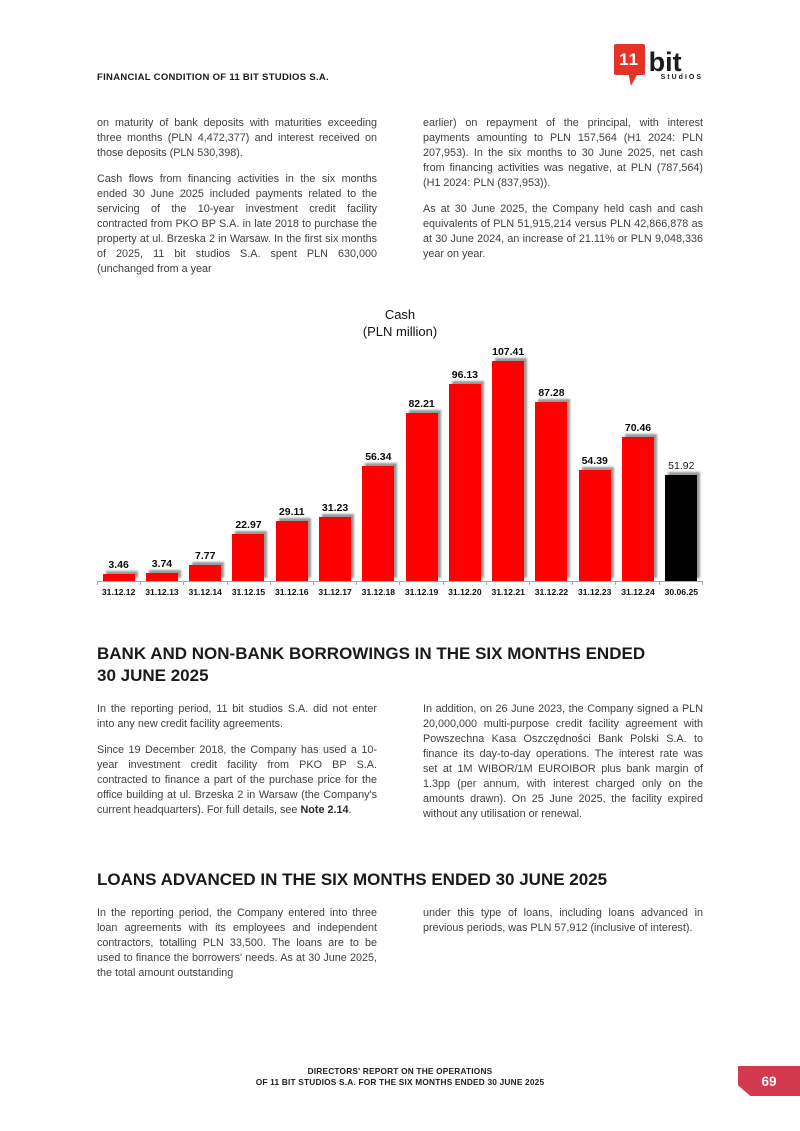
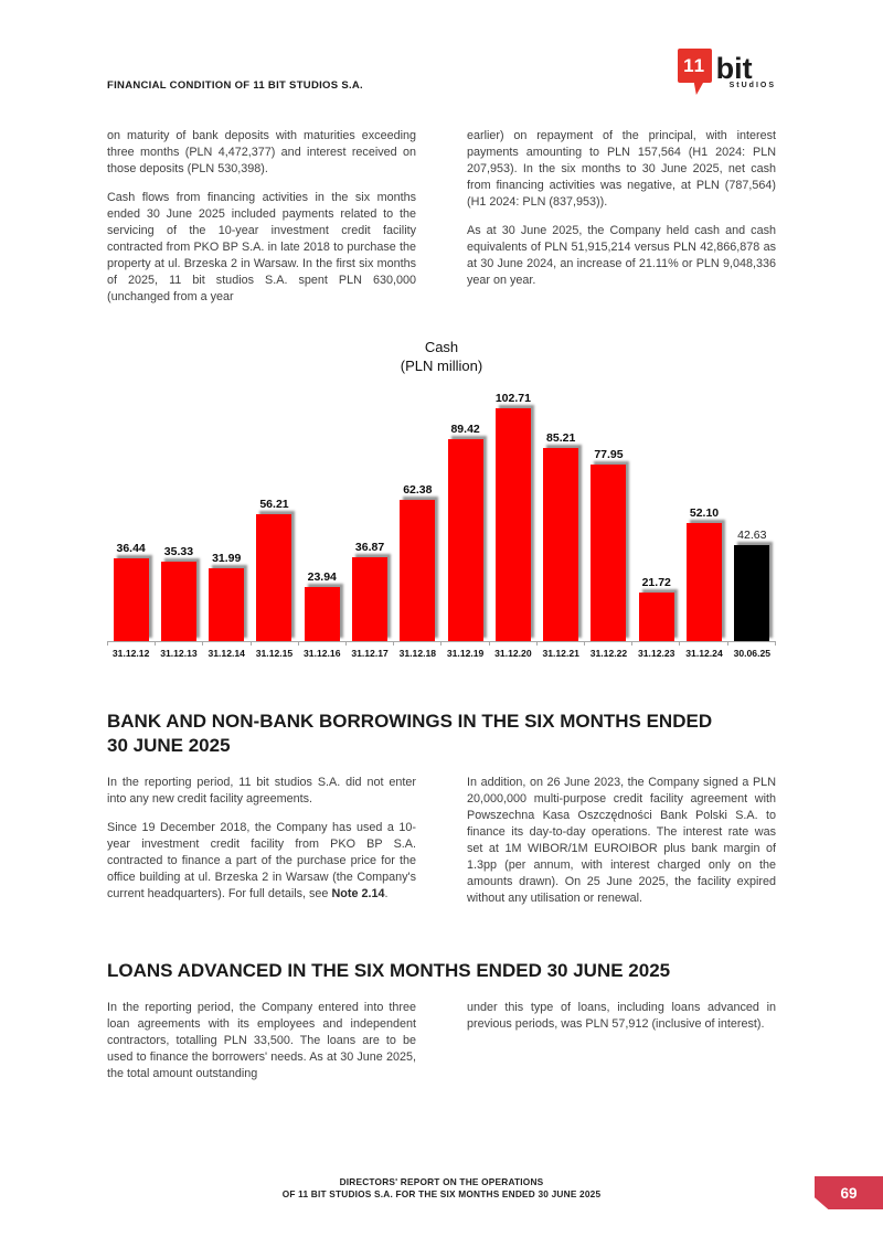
31.12.12: 3.46 -> 36.44
31.12.13: 3.74 -> 35.33
31.12.14: 7.77 -> 31.99
31.12.15: 22.97 -> 56.21
31.12.16: 29.11 -> 23.94
31.12.17: 31.23 -> 36.87
31.12.18: 56.34 -> 62.38
31.12.19: 82.21 -> 89.42
31.12.20: 96.13 -> 102.71
31.12.21: 107.41 -> 85.21
31.12.22: 87.28 -> 77.95
31.12.23: 54.39 -> 21.72
31.12.24: 70.46 -> 52.10
30.06.25: 51.92 -> 42.63
